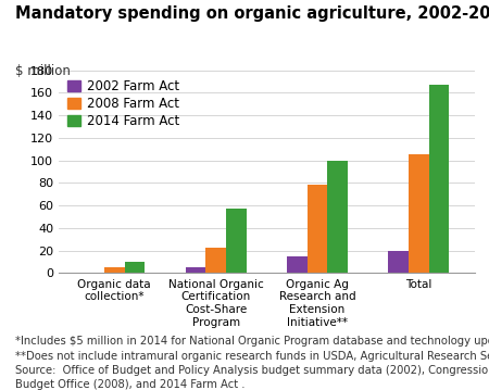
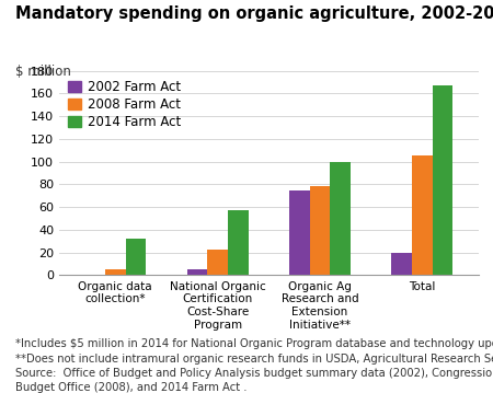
2014 Farm Act/Organic data collection*: 10 -> 32
2002 Farm Act/Organic Ag Research and Extension Initiative**: 15 -> 75
